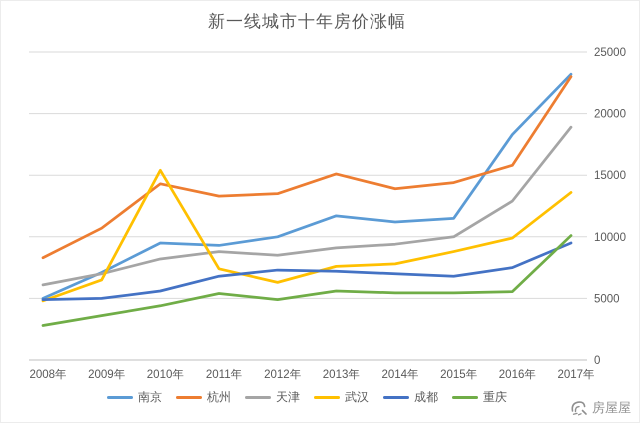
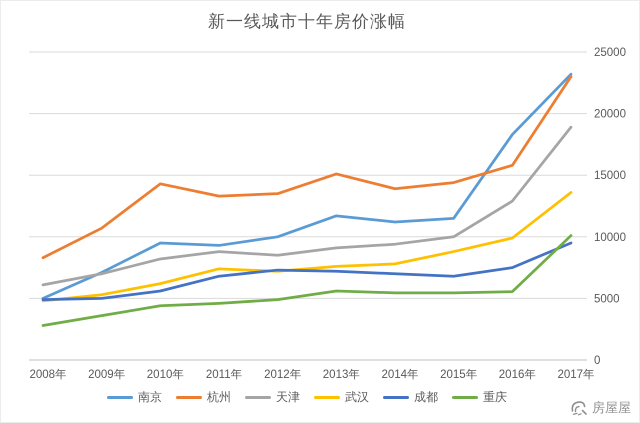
武汉/2009年: 6500 -> 5300
武汉/2010年: 15400 -> 6200
重庆/2011年: 5400 -> 4600
武汉/2012年: 6300 -> 7200
